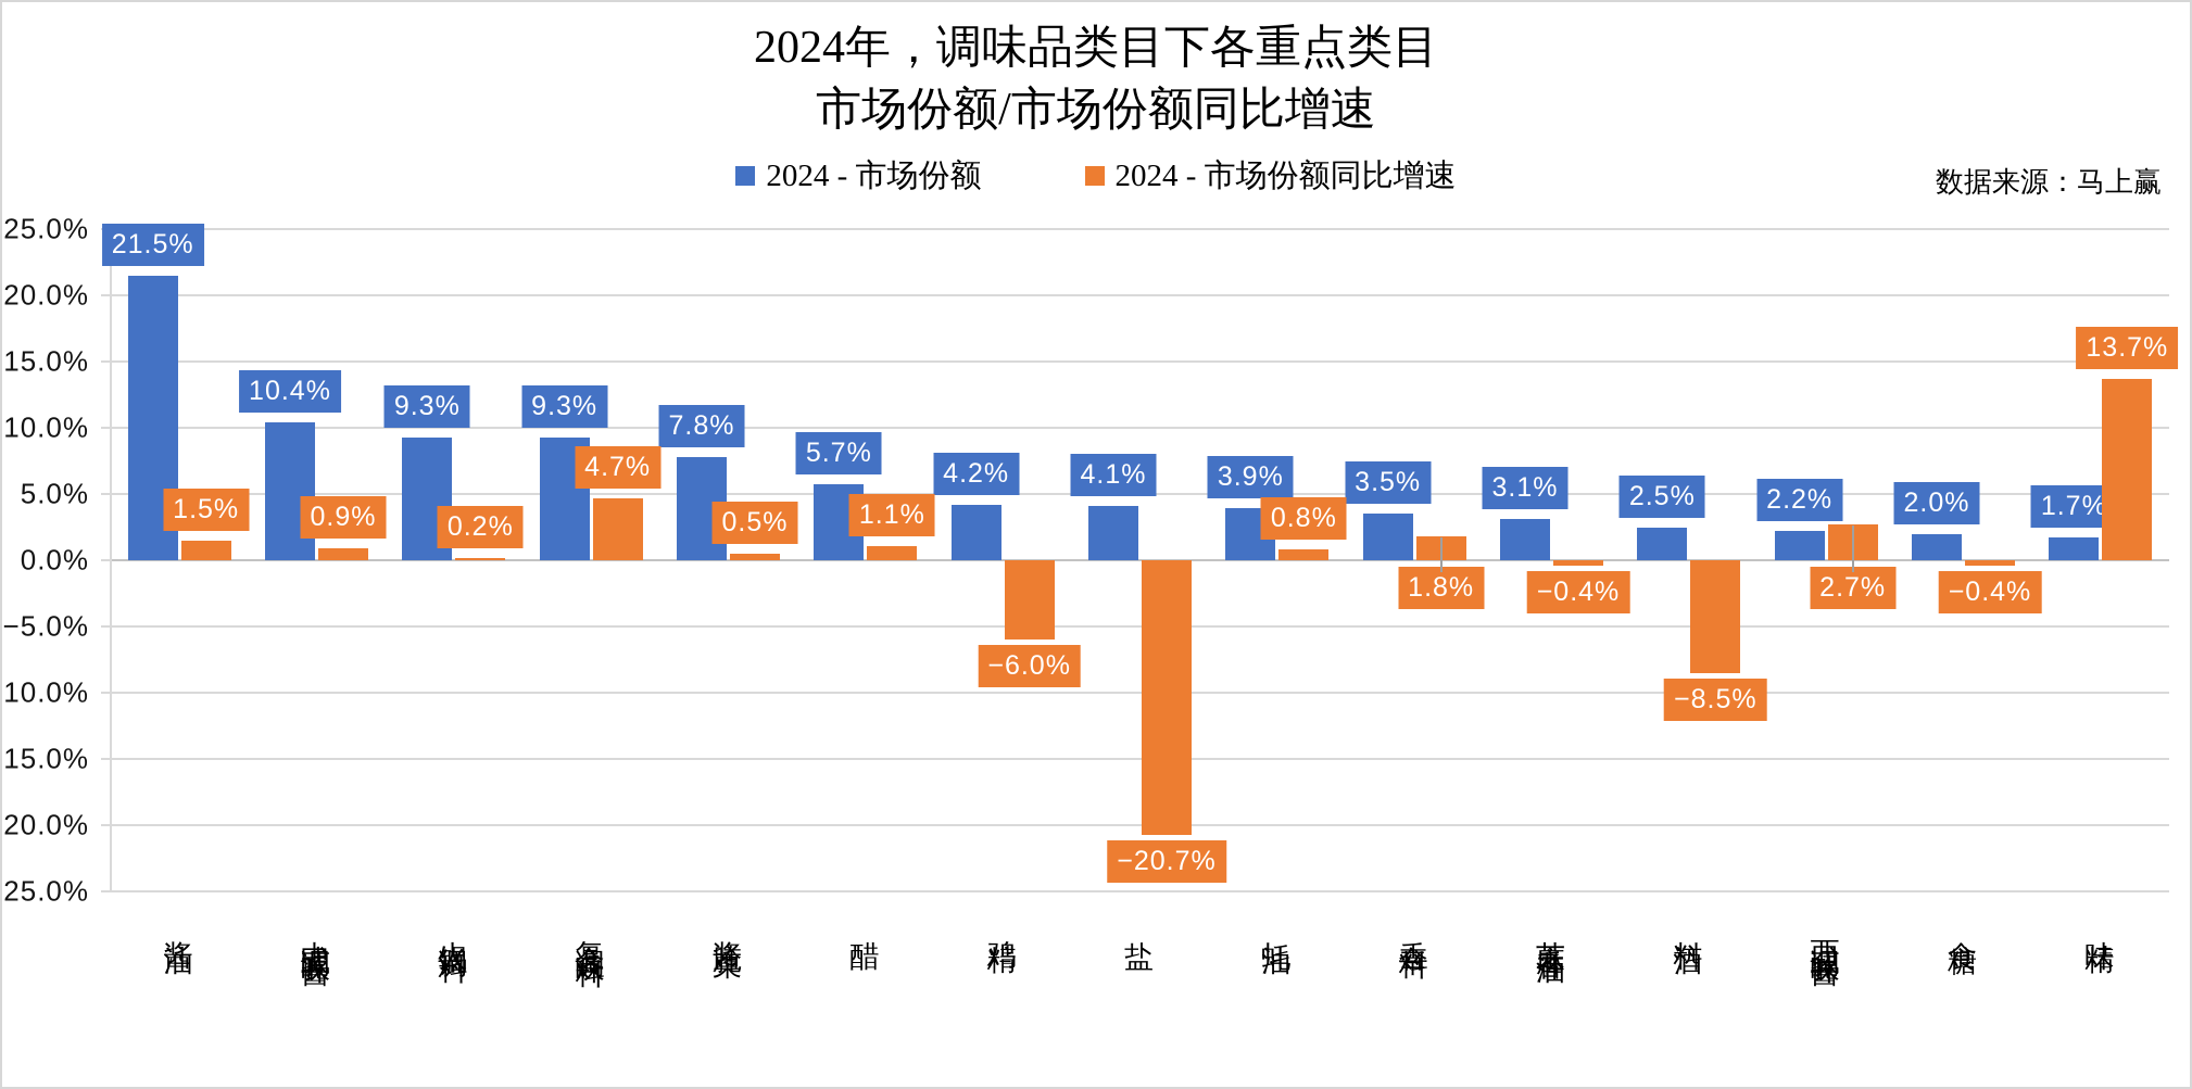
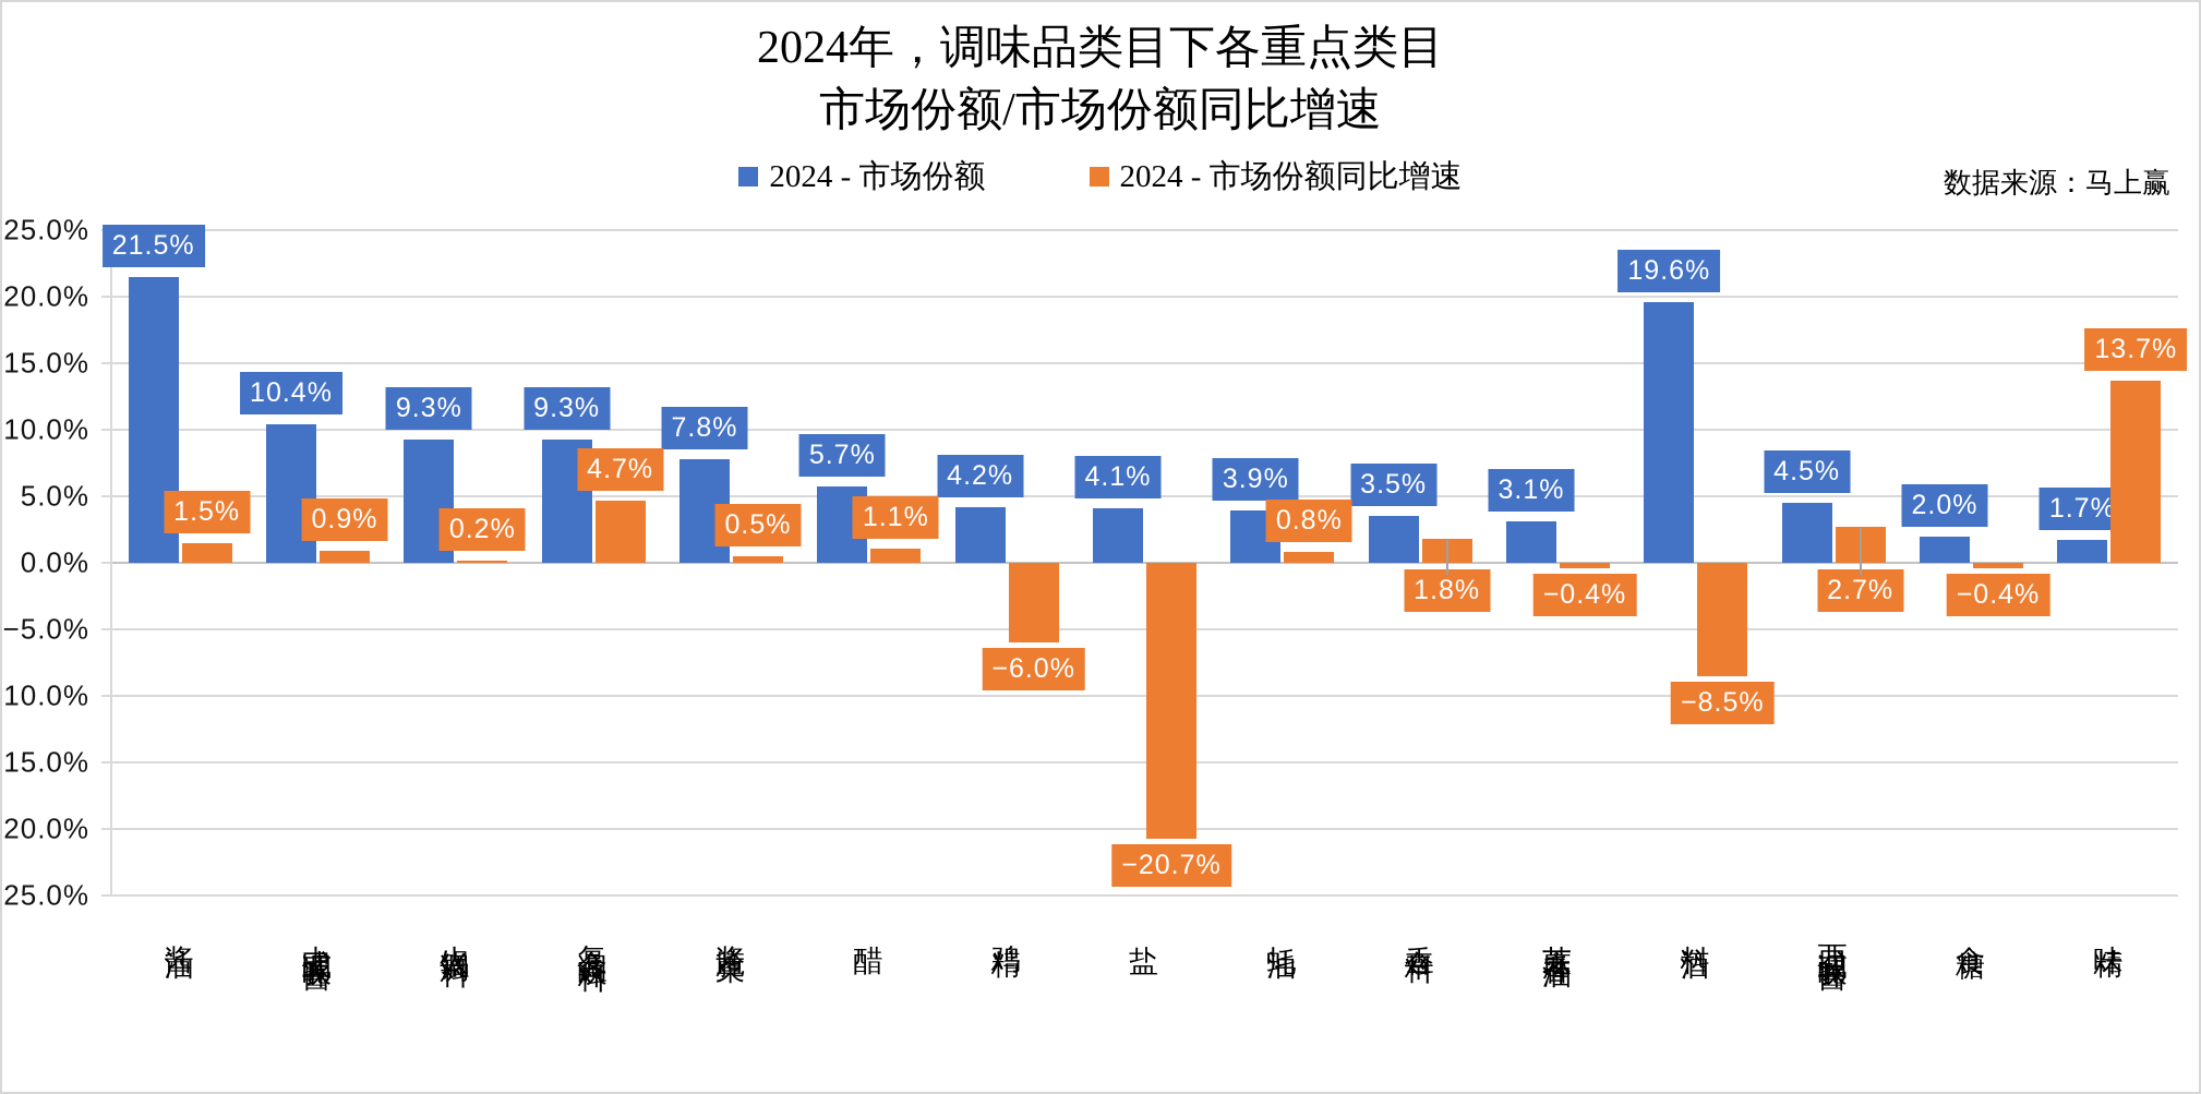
2024 - 市场份额/料酒: 2.5% -> 19.6%
2024 - 市场份额/西式调味酱: 2.2% -> 4.5%
